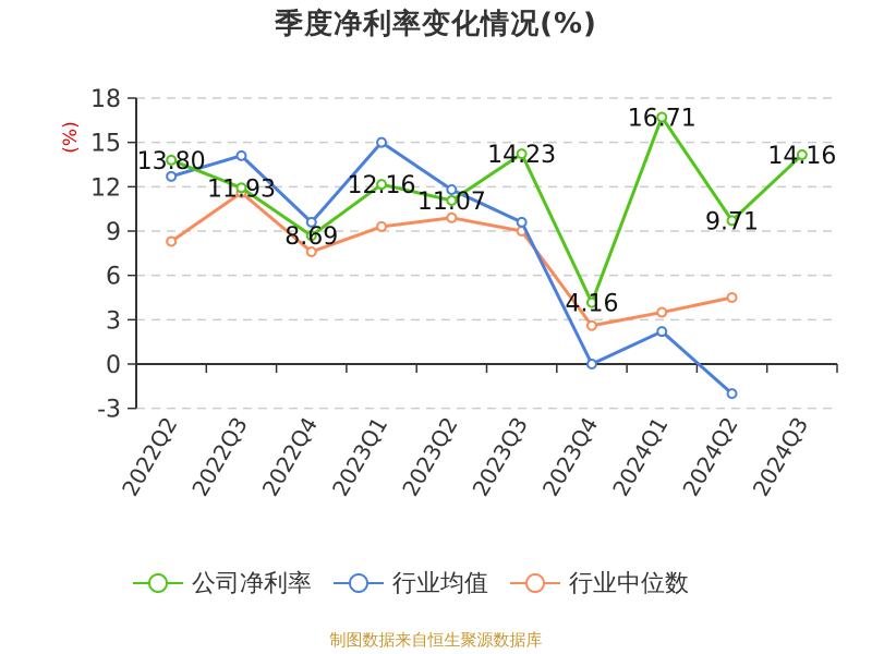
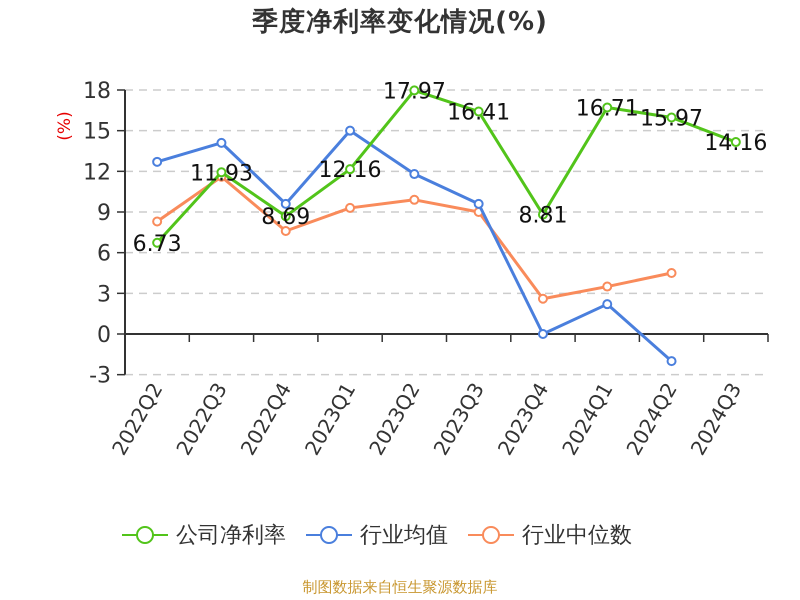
公司净利率/2022Q2: 13.80 -> 6.73
公司净利率/2023Q2: 11.07 -> 17.97
公司净利率/2023Q3: 14.23 -> 16.41
公司净利率/2023Q4: 4.16 -> 8.81
公司净利率/2024Q2: 9.71 -> 15.97
